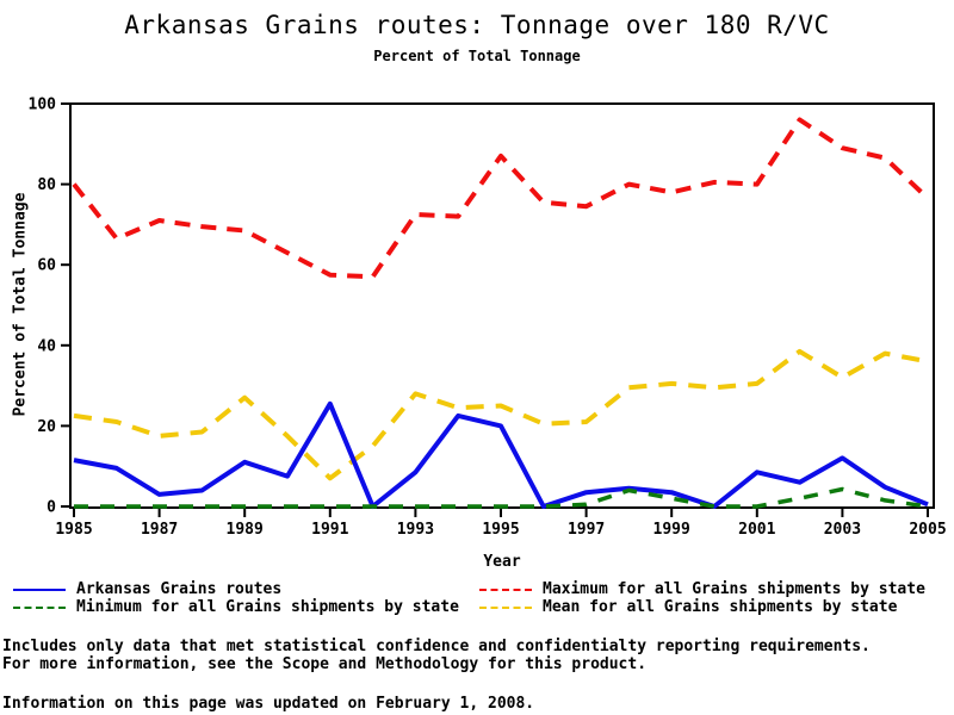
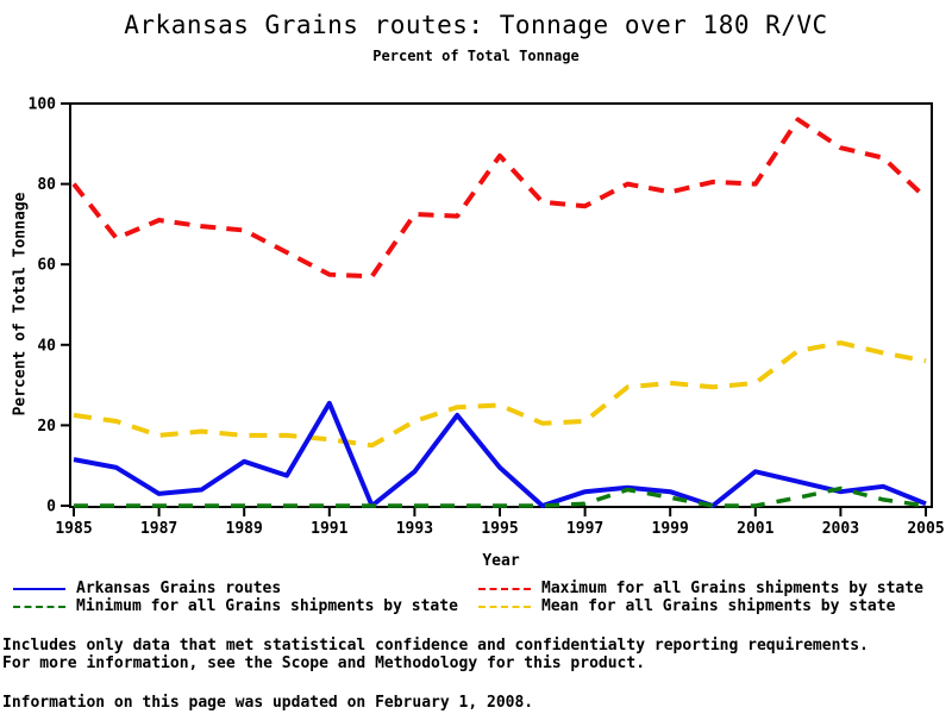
Mean for all Grains shipments by state/1989: 27 -> 18
Mean for all Grains shipments by state/1991: 7 -> 16
Mean for all Grains shipments by state/1993: 28 -> 21
Arkansas Grains routes/1995: 20 -> 10
Arkansas Grains routes/2003: 12 -> 4
Mean for all Grains shipments by state/2003: 32 -> 40
